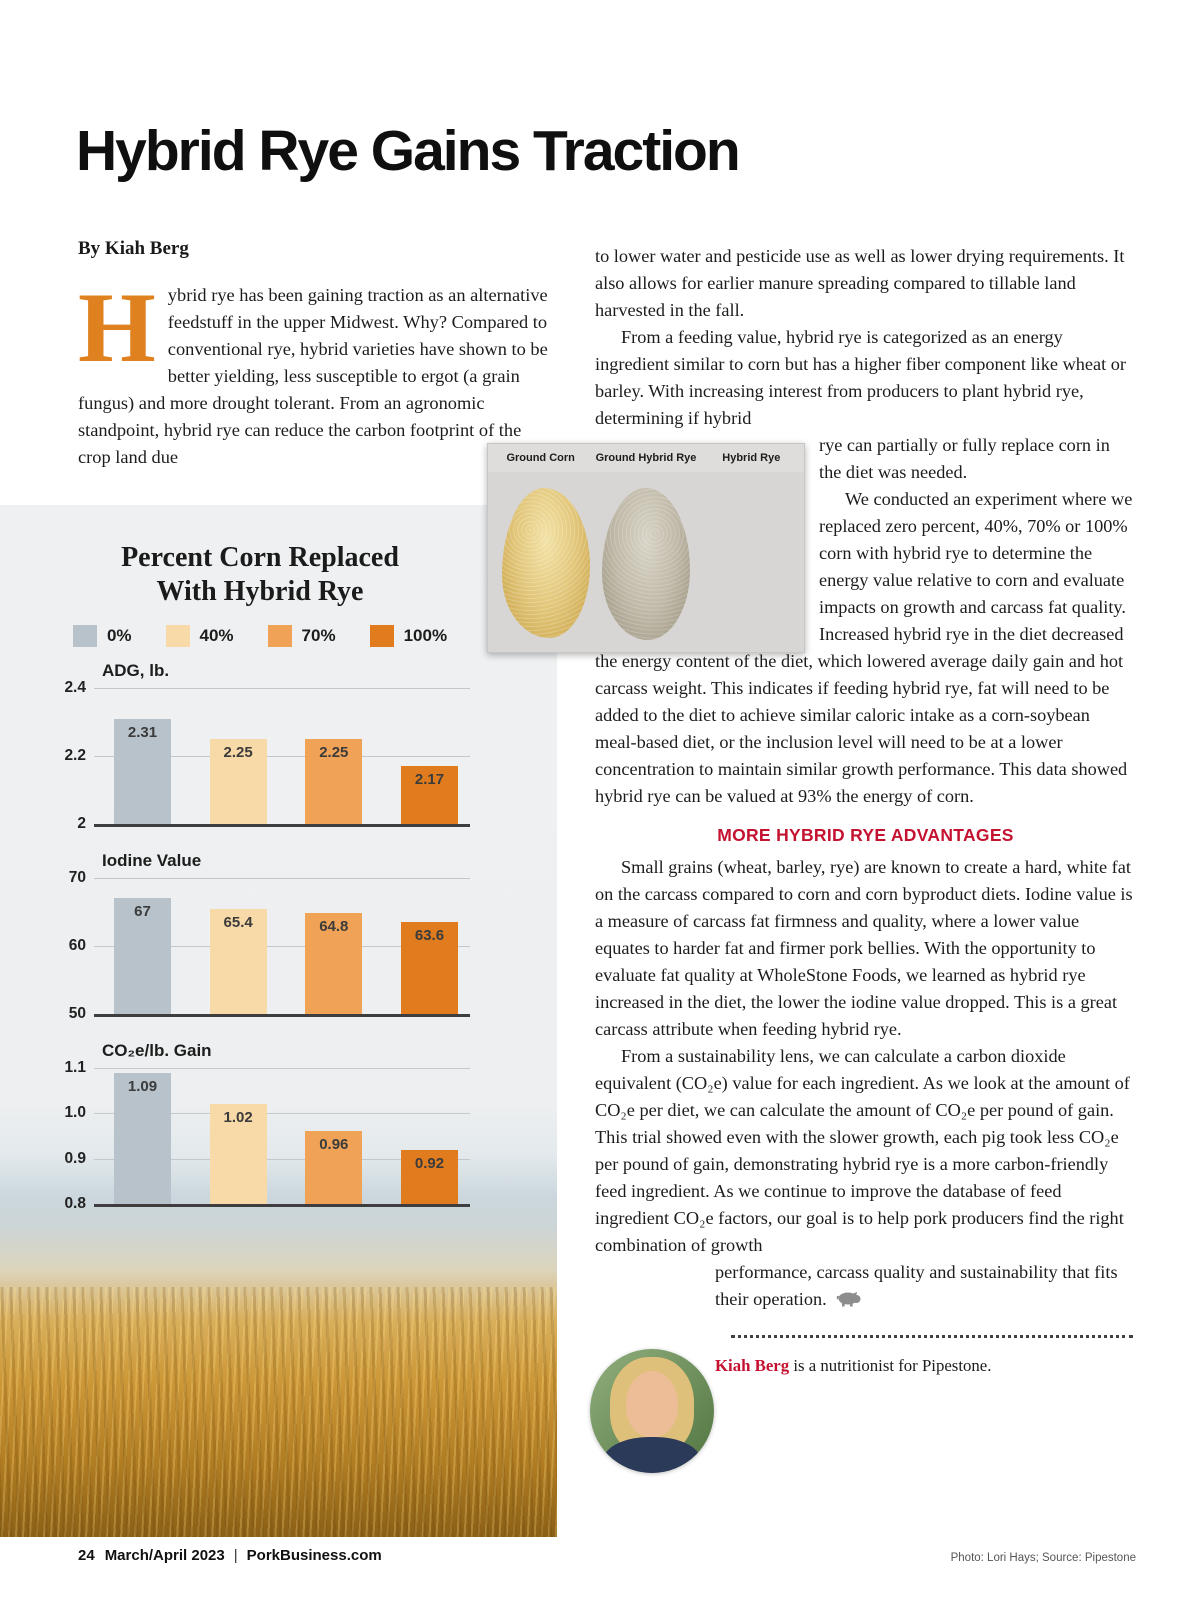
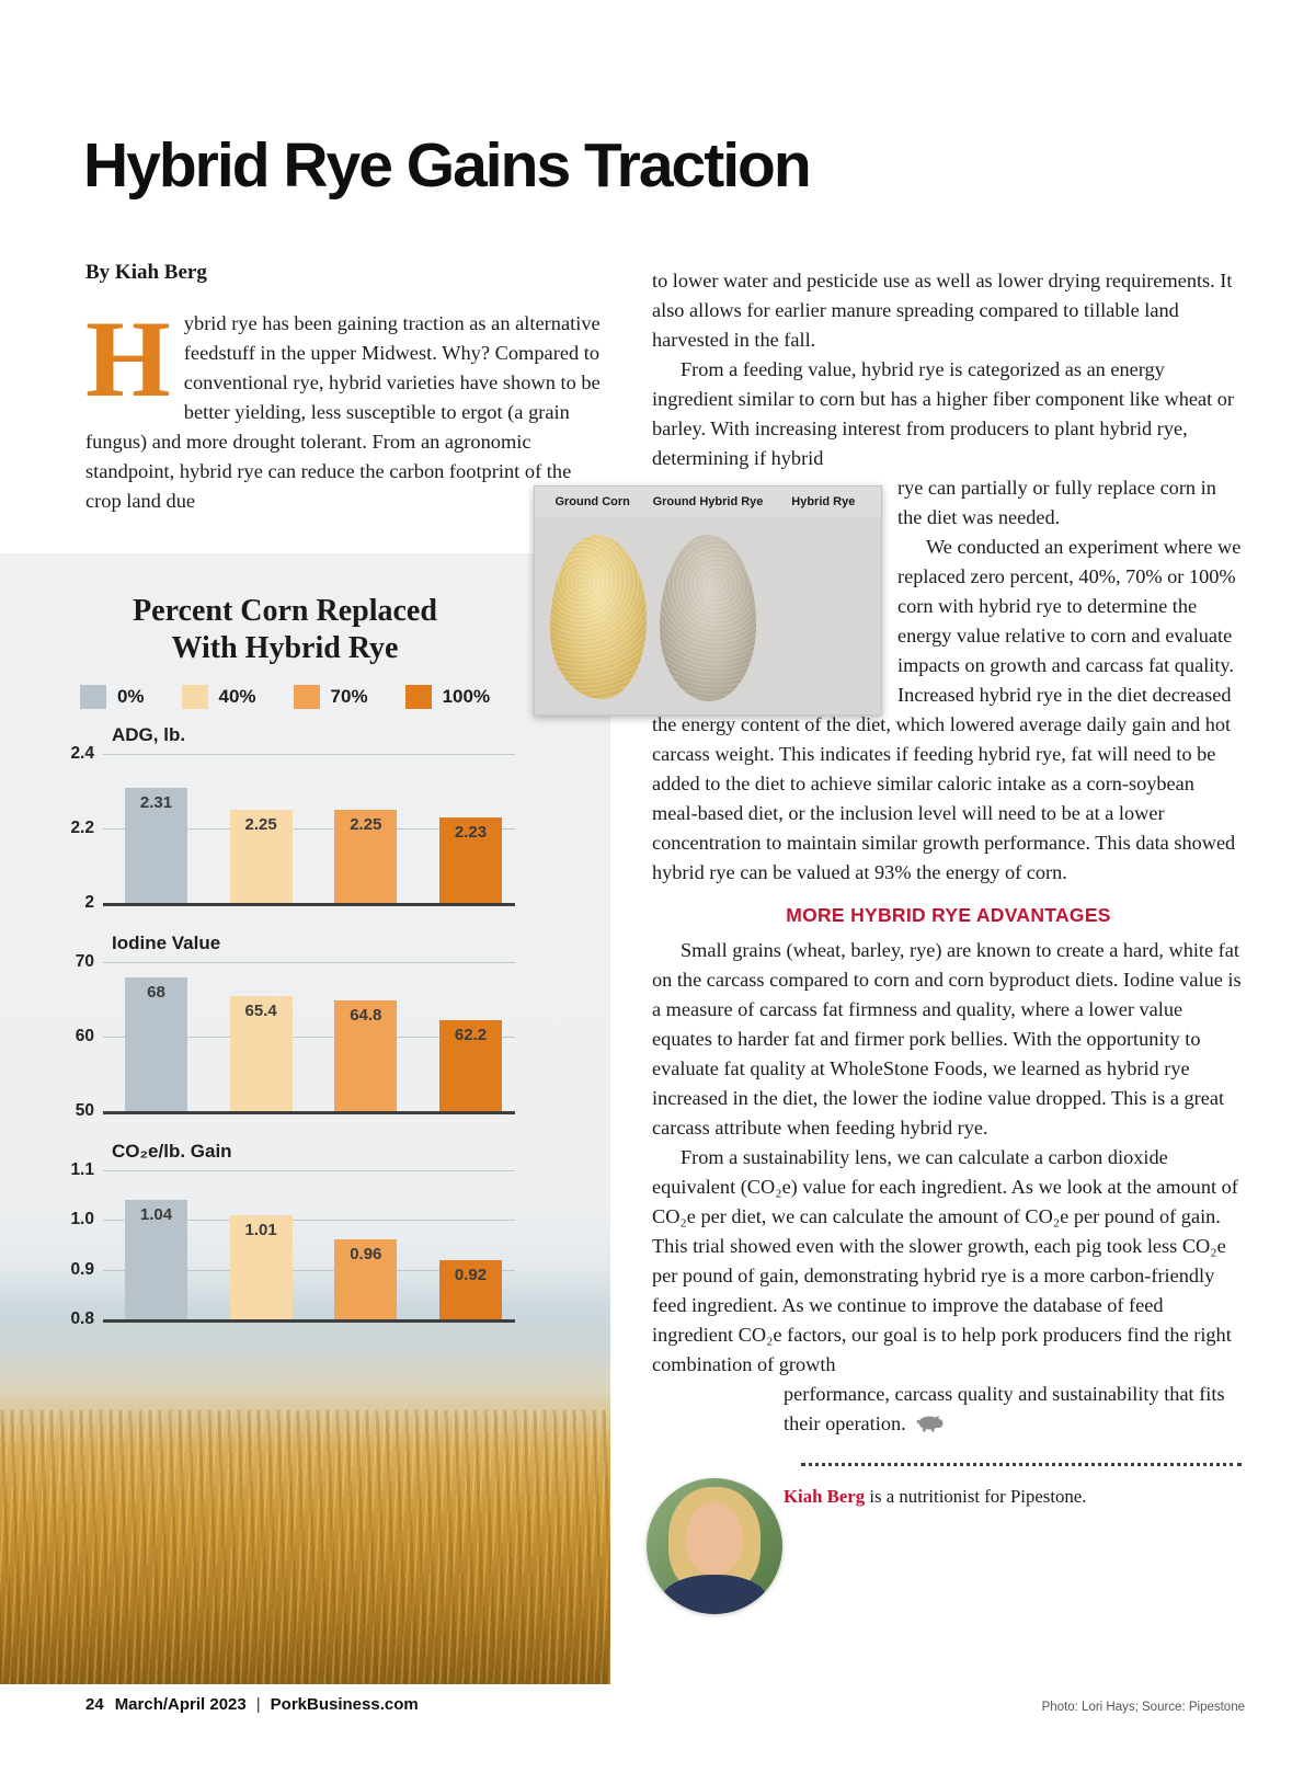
ADG, lb./100%: 2.17 -> 2.23
Iodine Value/0%: 67 -> 68
Iodine Value/100%: 63.6 -> 62.2
CO₂e/lb. Gain/0%: 1.09 -> 1.04
CO₂e/lb. Gain/40%: 1.02 -> 1.01
